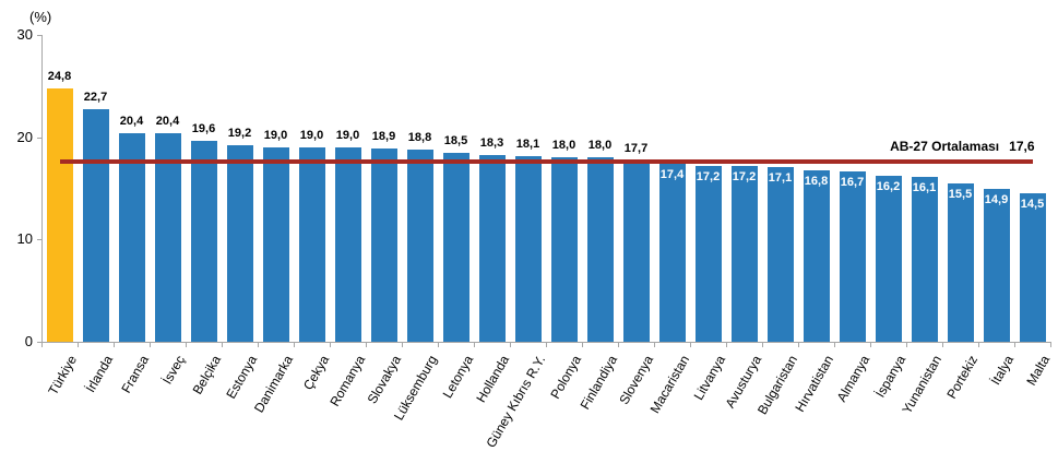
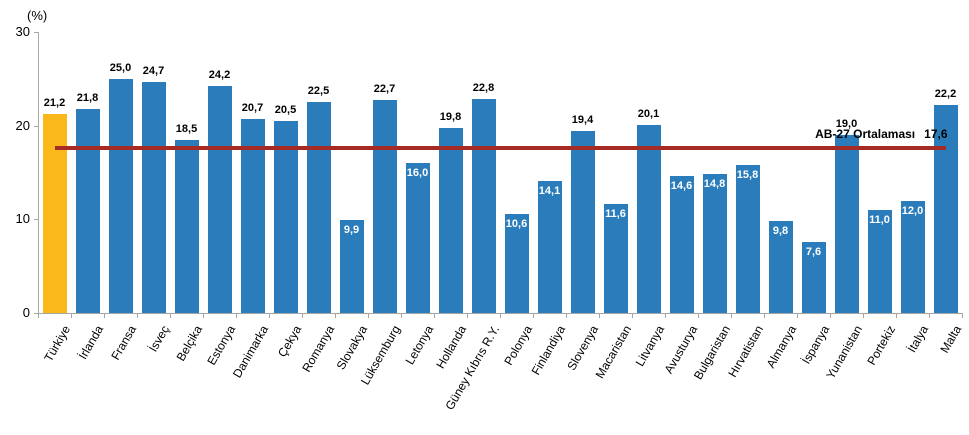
Türkiye: 24,8 -> 21,2
İrlanda: 22,7 -> 21,8
Fransa: 20,4 -> 25,0
İsveç: 20,4 -> 24,7
Belçika: 19,6 -> 18,5
Estonya: 19,2 -> 24,2
Danimarka: 19,0 -> 20,7
Çekya: 19,0 -> 20,5
Romanya: 19,0 -> 22,5
Slovakya: 18,9 -> 9,9
Lüksemburg: 18,8 -> 22,7
Letonya: 18,5 -> 16,0
Hollanda: 18,3 -> 19,8
Güney Kıbrıs R.Y.: 18,1 -> 22,8
Polonya: 18,0 -> 10,6
Finlandiya: 18,0 -> 14,1
Slovenya: 17,7 -> 19,4
Macaristan: 17,4 -> 11,6
Litvanya: 17,2 -> 20,1
Avusturya: 17,2 -> 14,6
Bulgaristan: 17,1 -> 14,8
Hırvatistan: 16,8 -> 15,8
Almanya: 16,7 -> 9,8
İspanya: 16,2 -> 7,6
Yunanistan: 16,1 -> 19,0
Portekiz: 15,5 -> 11,0
İtalya: 14,9 -> 12,0
Malta: 14,5 -> 22,2
